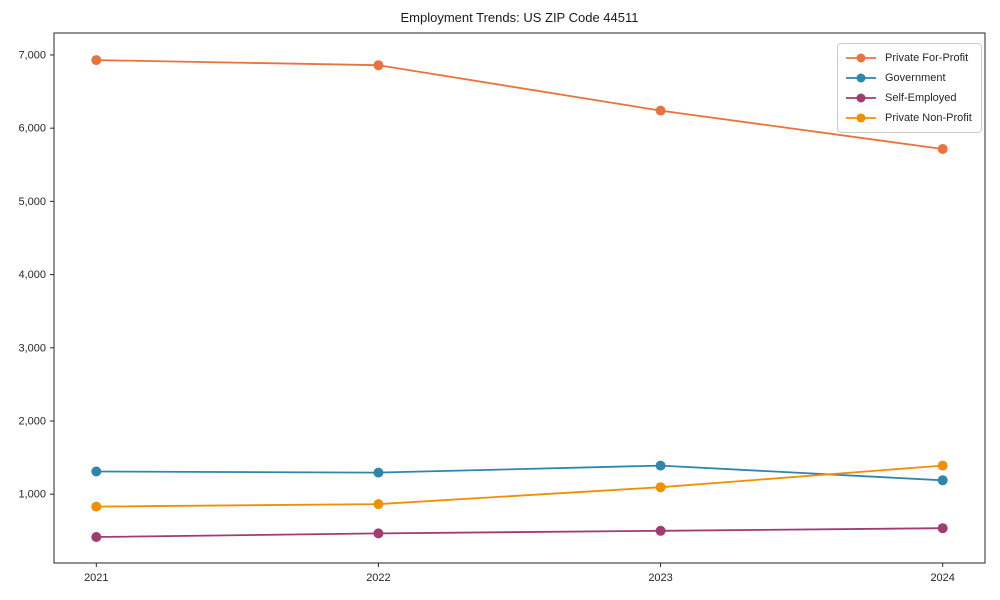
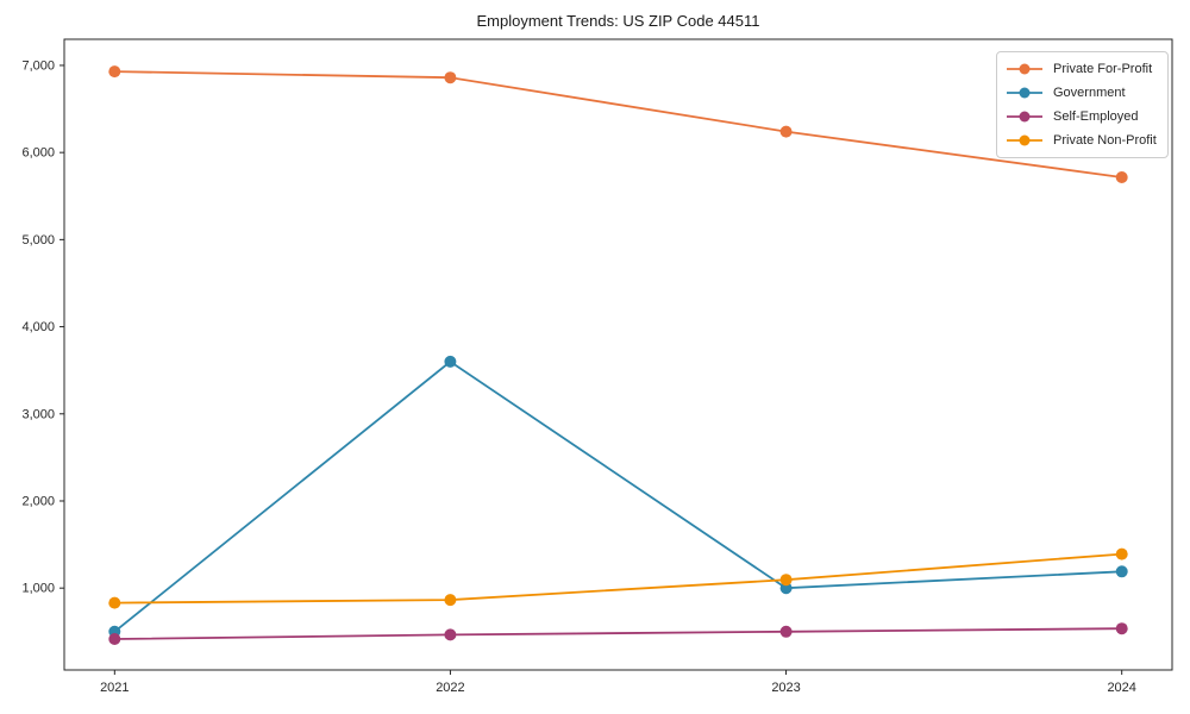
Government/2021: 1300 -> 500
Government/2022: 1300 -> 3600
Government/2023: 1400 -> 1000
